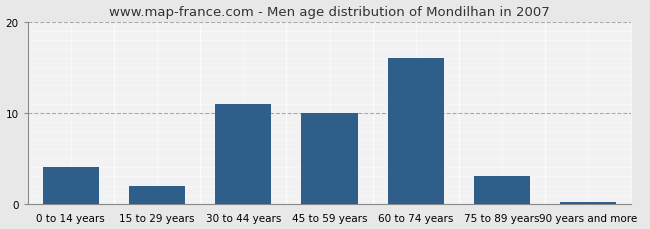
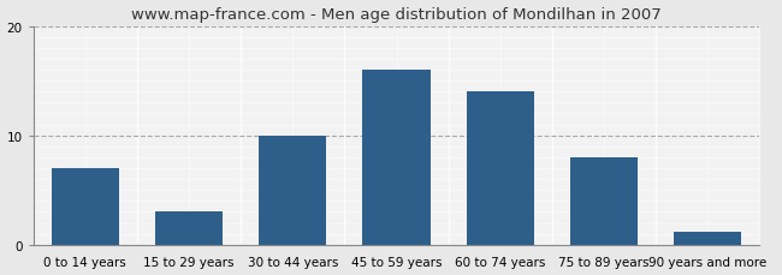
0 to 14 years: 4.0 -> 7.0
15 to 29 years: 2.0 -> 3.0
30 to 44 years: 11.0 -> 10.0
45 to 59 years: 10.0 -> 16.0
60 to 74 years: 16.0 -> 14.0
75 to 89 years: 3.0 -> 8.0
90 years and more: 0.2 -> 1.2
